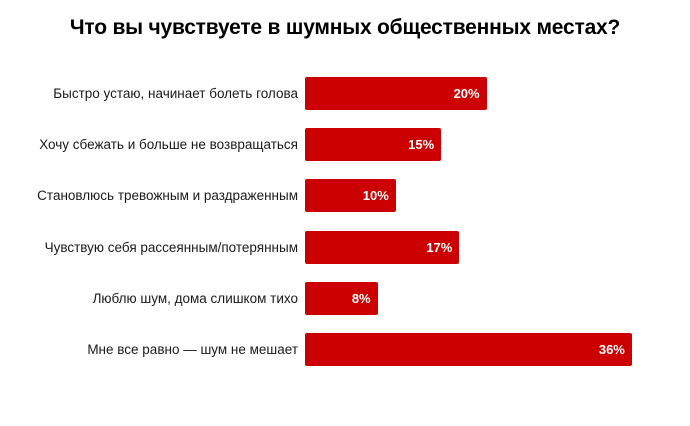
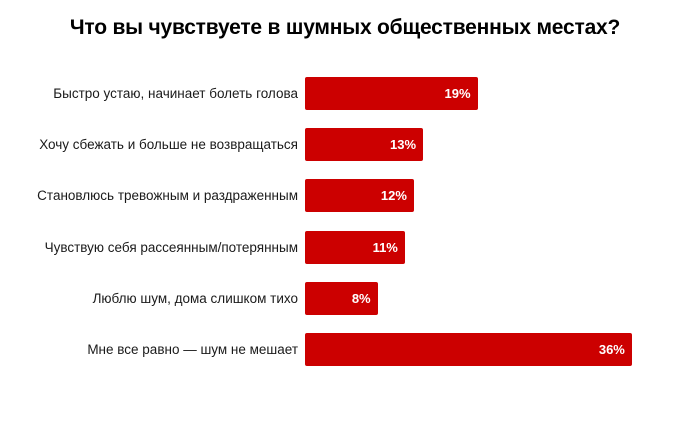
Быстро устаю, начинает болеть голова: 20% -> 19%
Хочу сбежать и больше не возвращаться: 15% -> 13%
Становлюсь тревожным и раздраженным: 10% -> 12%
Чувствую себя рассеянным/потерянным: 17% -> 11%
